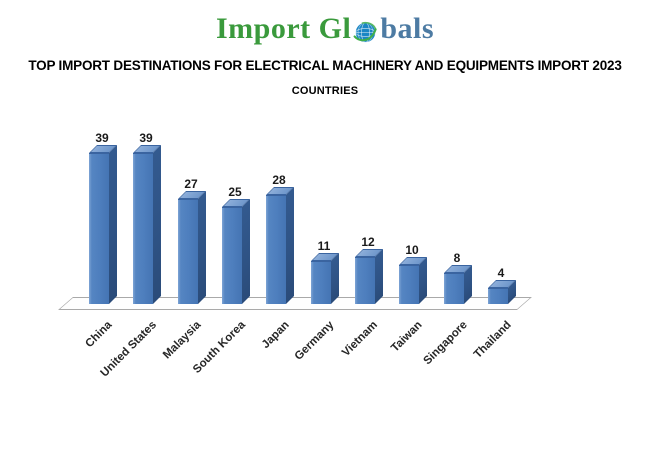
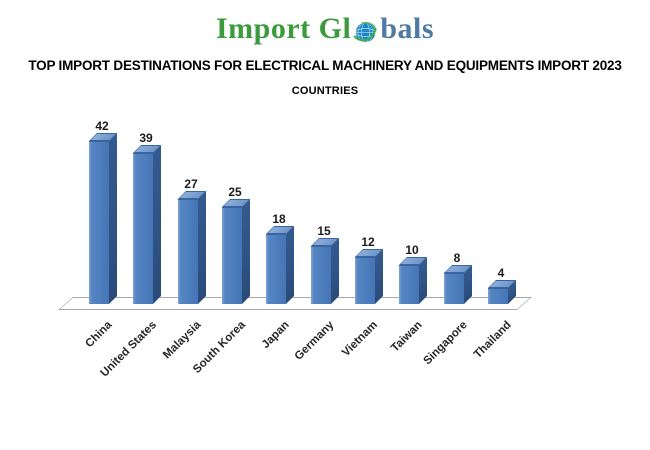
China: 39 -> 42
Japan: 28 -> 18
Germany: 11 -> 15
